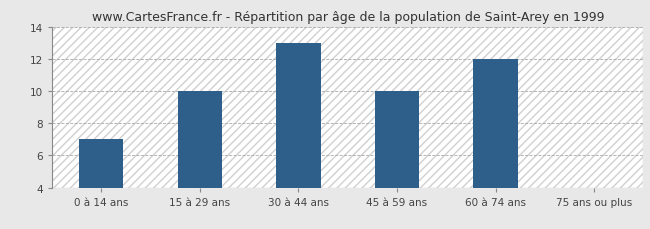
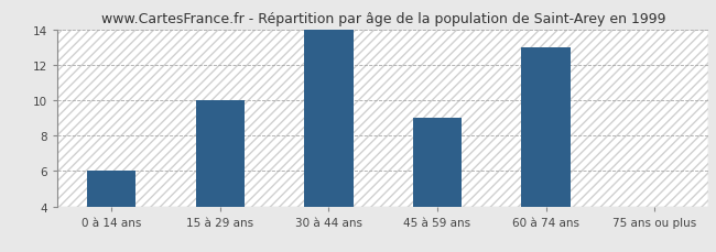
0 à 14 ans: 7 -> 6
30 à 44 ans: 13 -> 14
45 à 59 ans: 10 -> 9
60 à 74 ans: 12 -> 13
